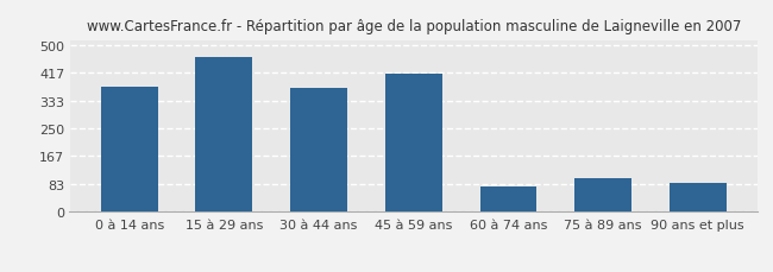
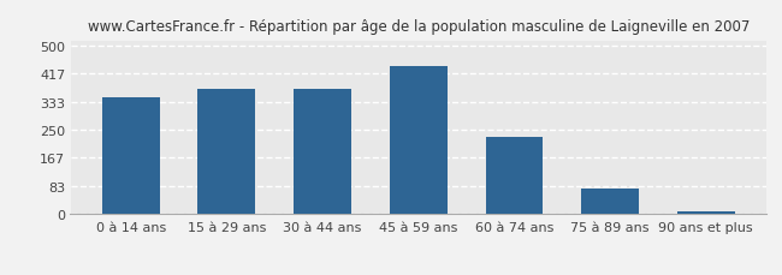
0 à 14 ans: 375 -> 347
15 à 29 ans: 465 -> 370
45 à 59 ans: 415 -> 440
60 à 74 ans: 75 -> 228
75 à 89 ans: 100 -> 75
90 ans et plus: 85 -> 10
